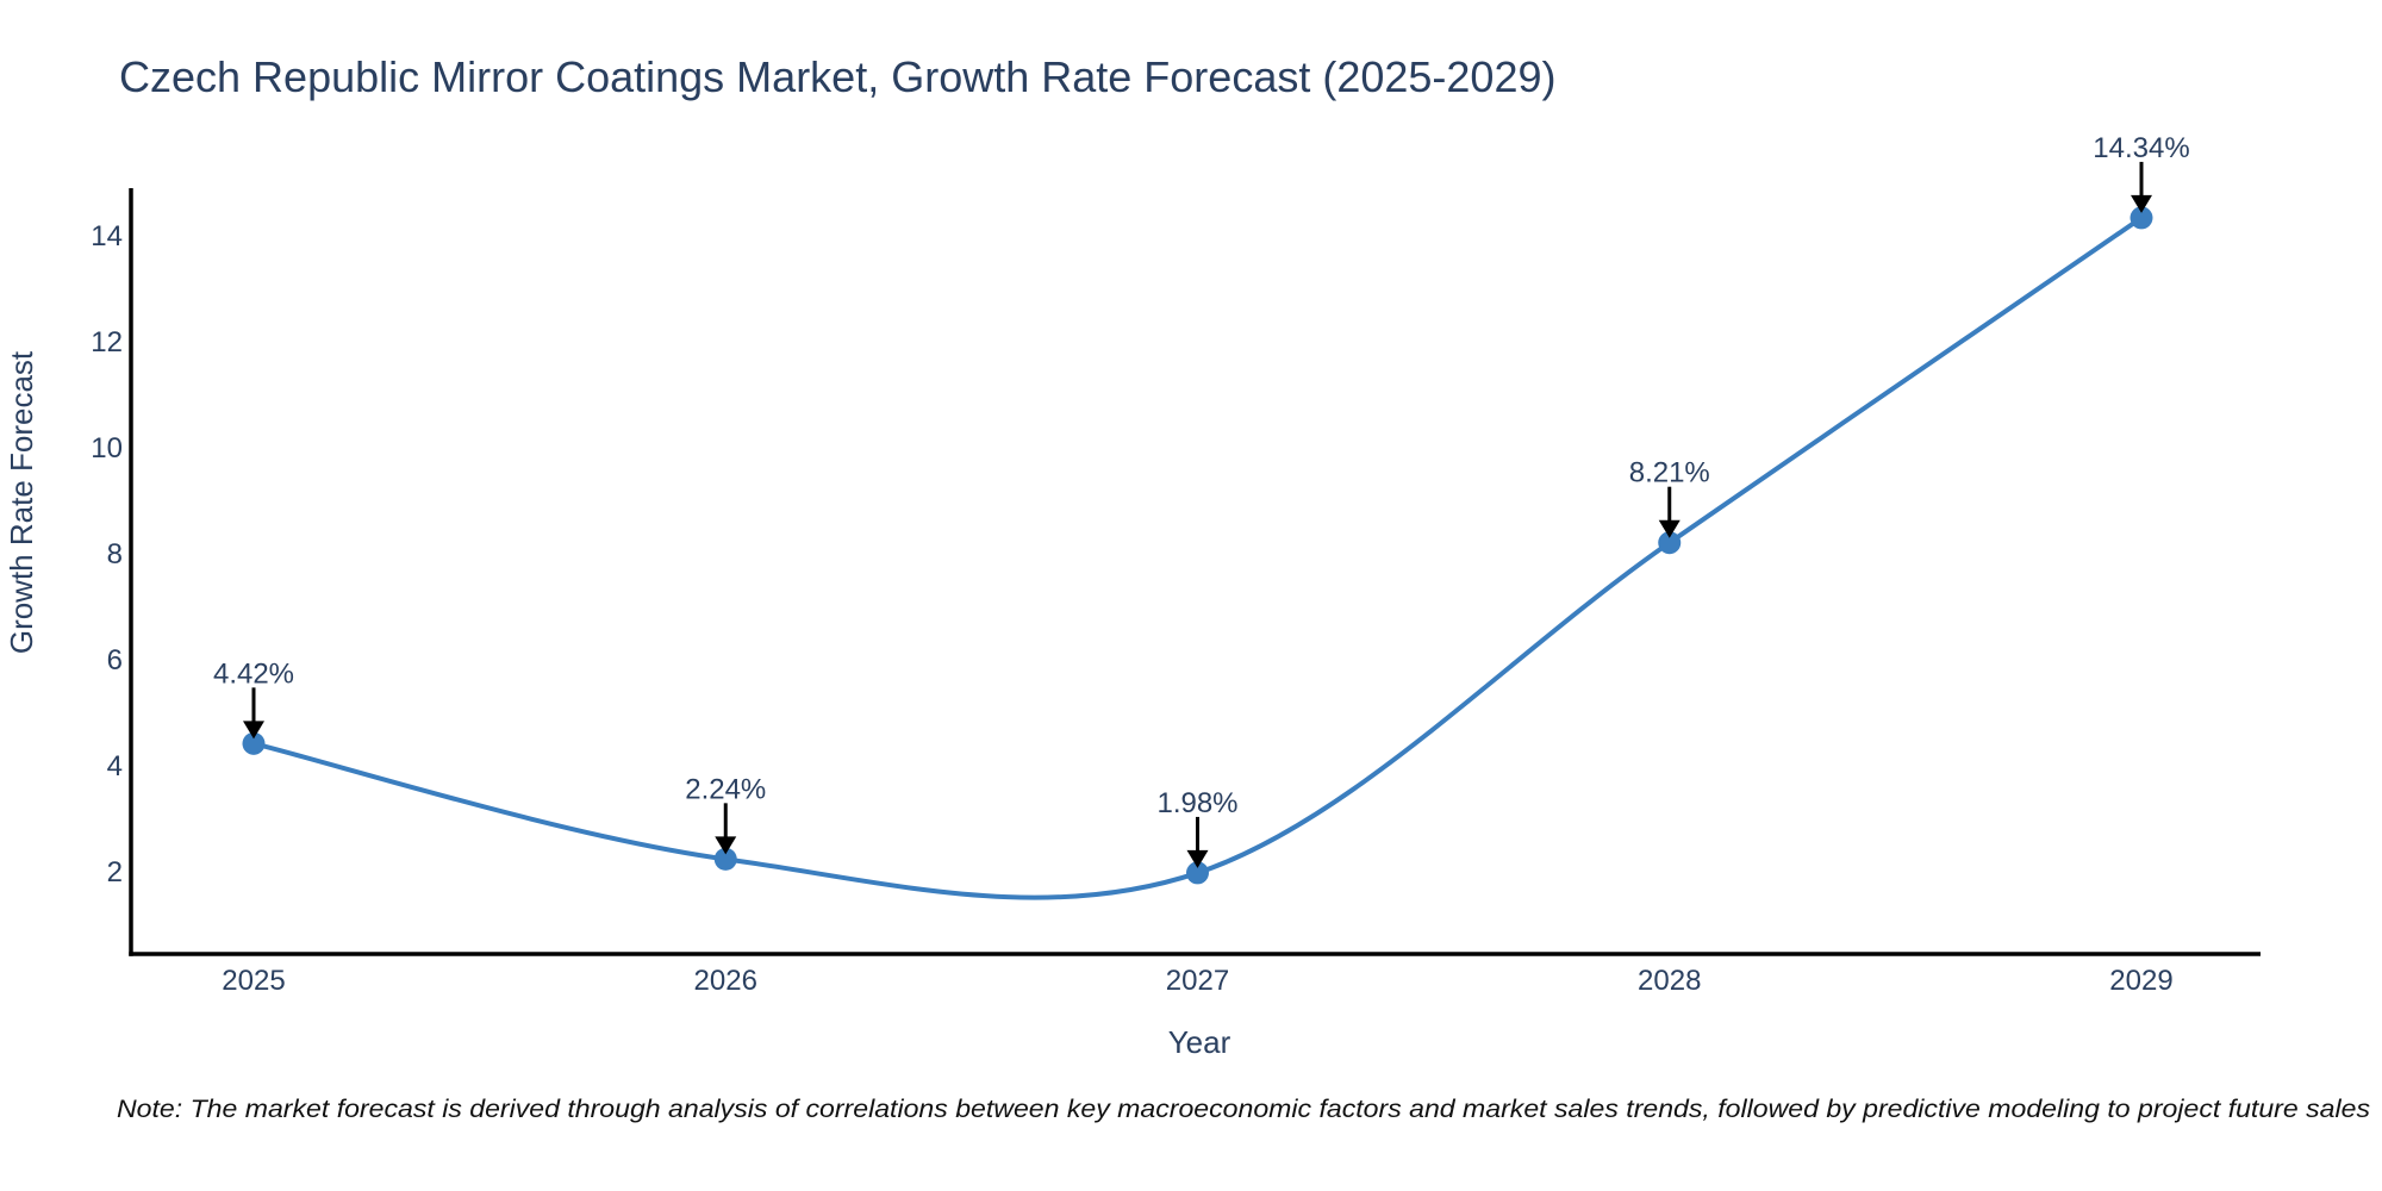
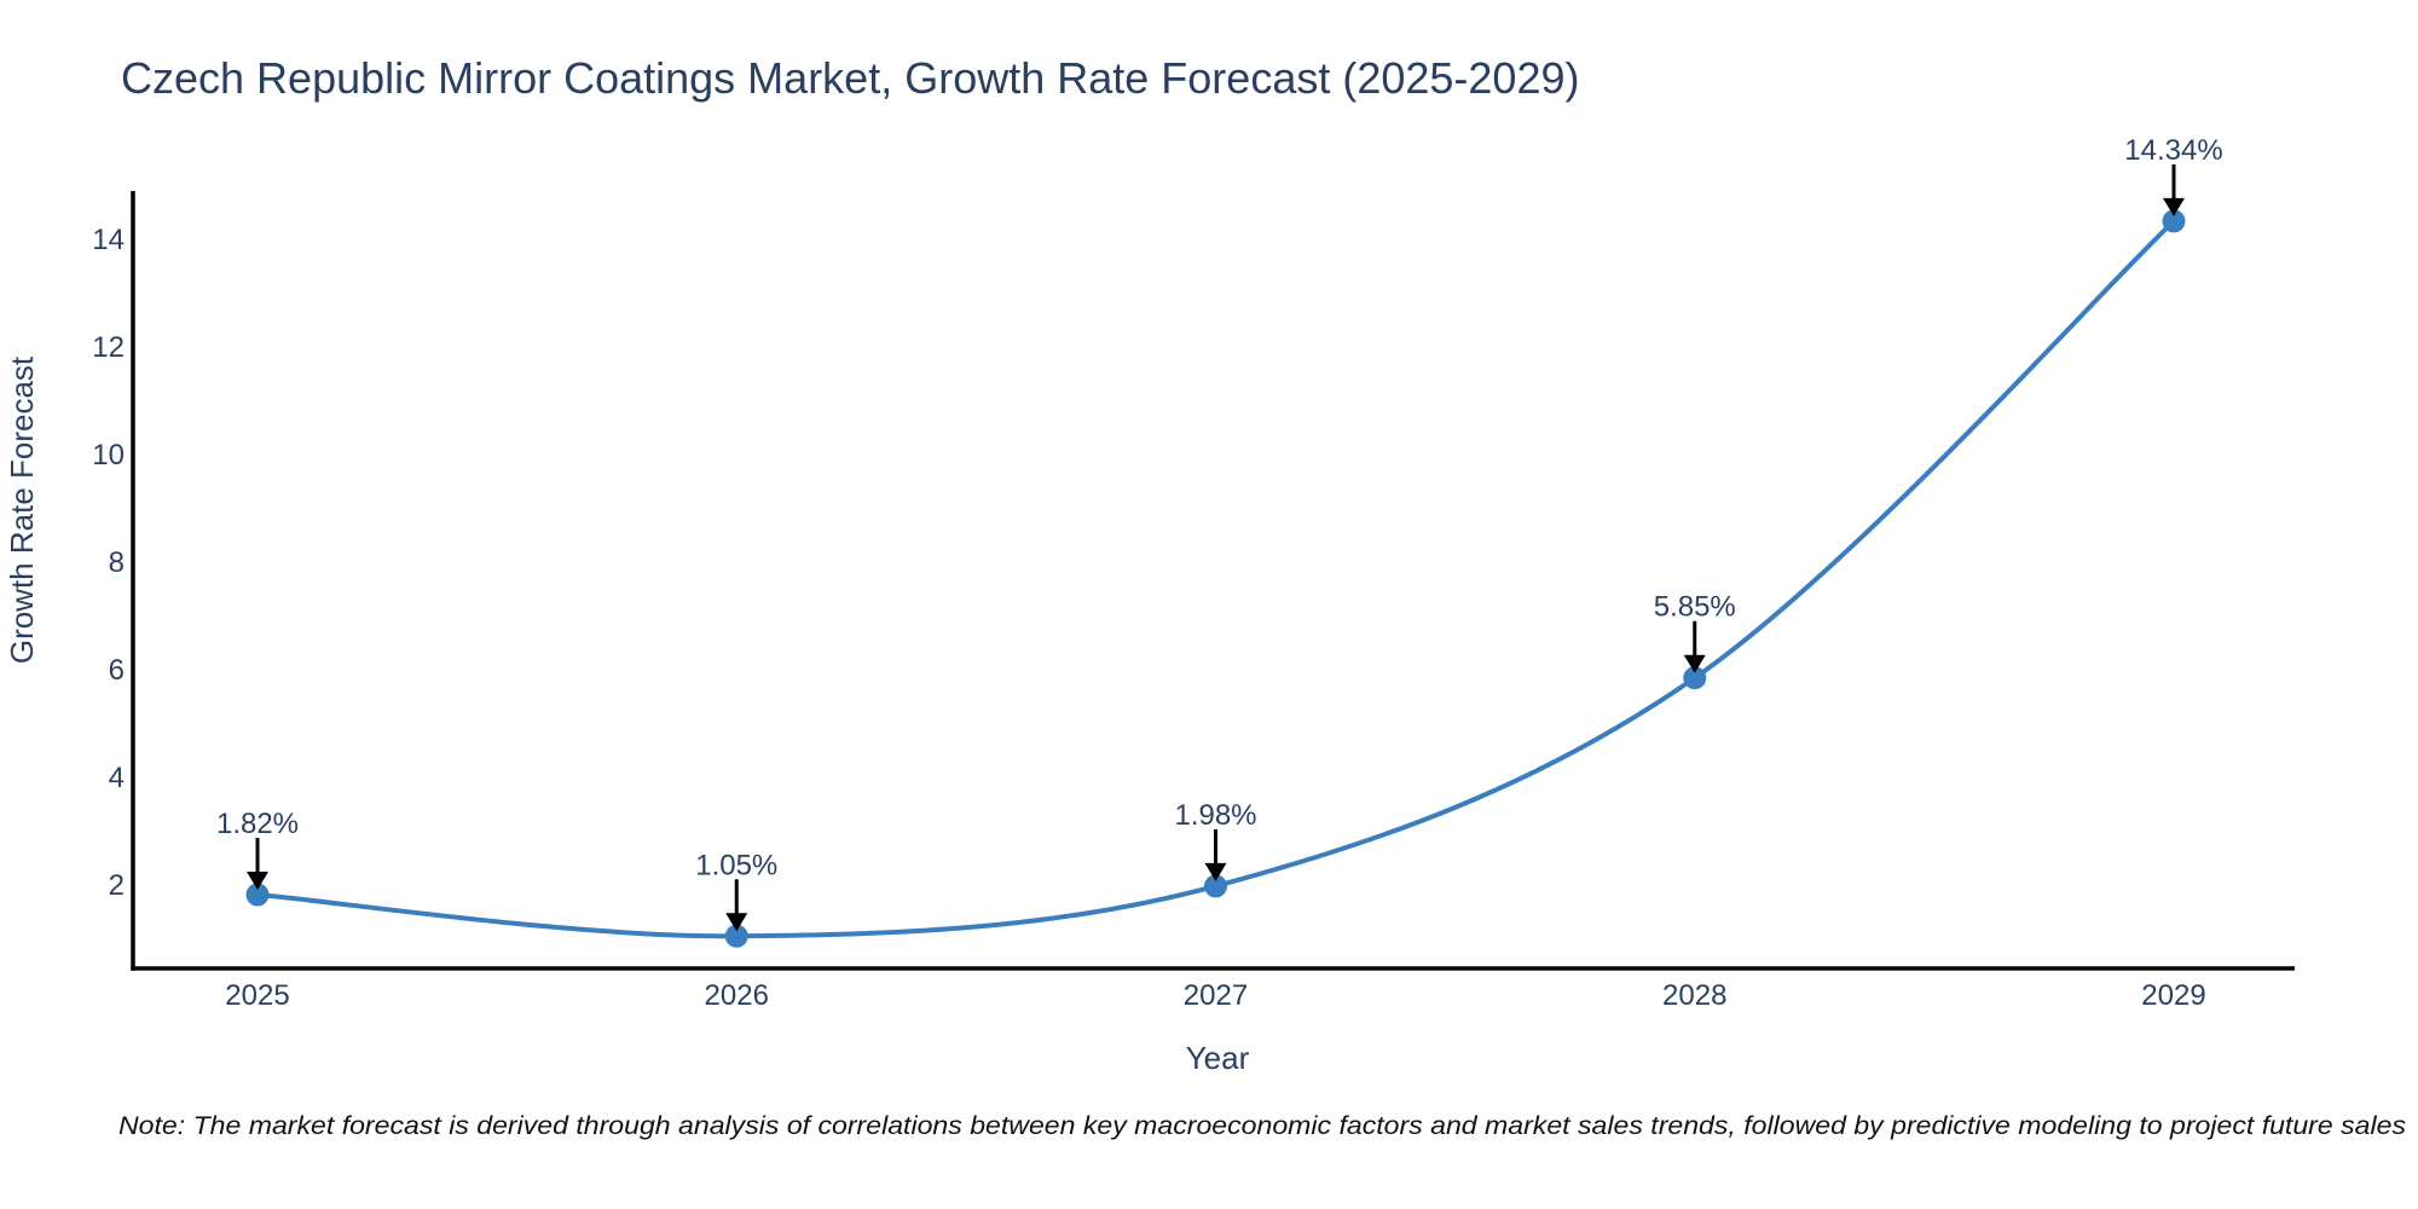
2025: 4.42% -> 1.82%
2026: 2.24% -> 1.05%
2028: 8.21% -> 5.85%
